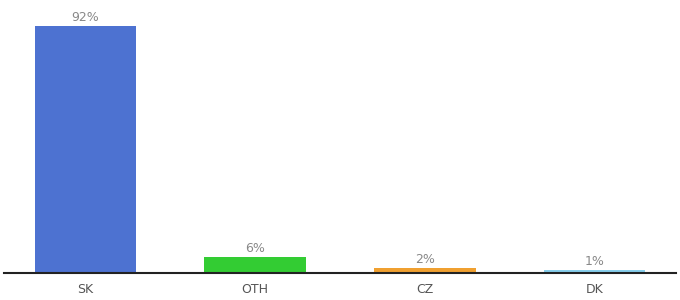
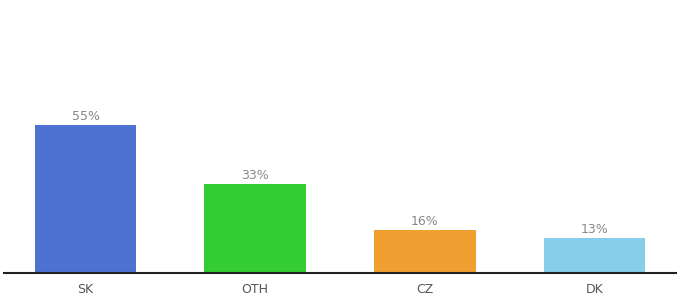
SK: 92% -> 55%
OTH: 6% -> 33%
CZ: 2% -> 16%
DK: 1% -> 13%
